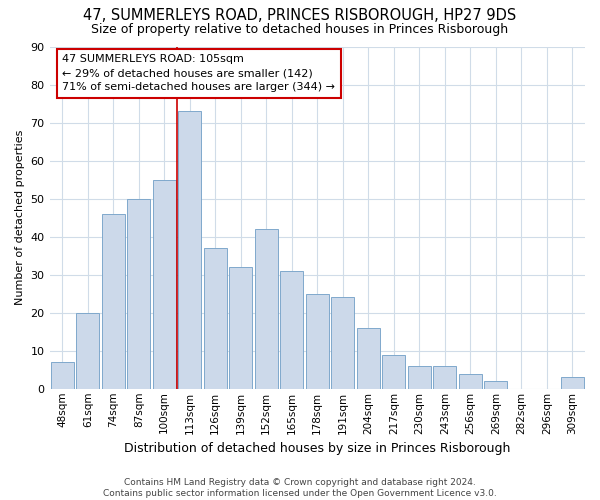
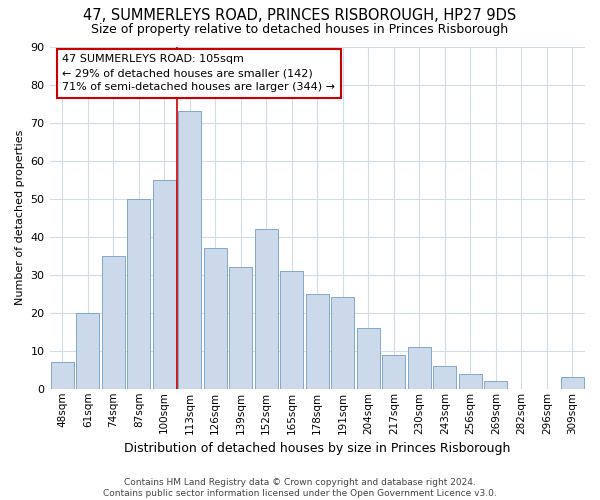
74sqm: 46 -> 35
230sqm: 6 -> 11
